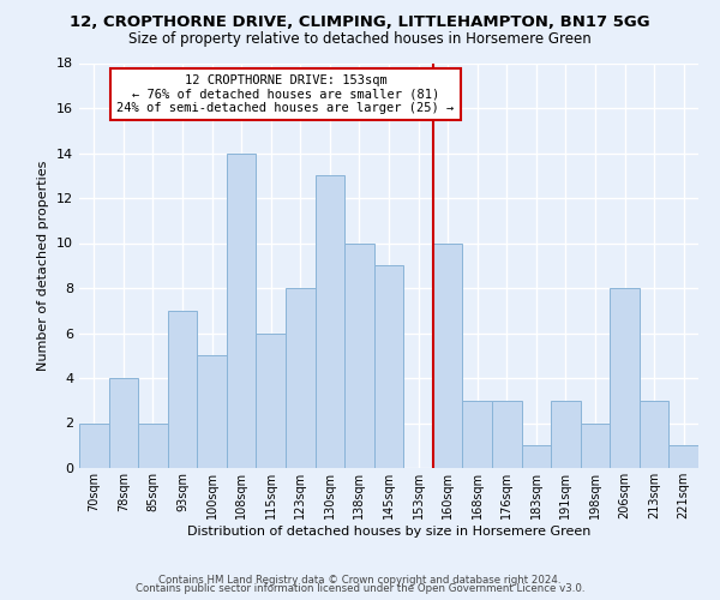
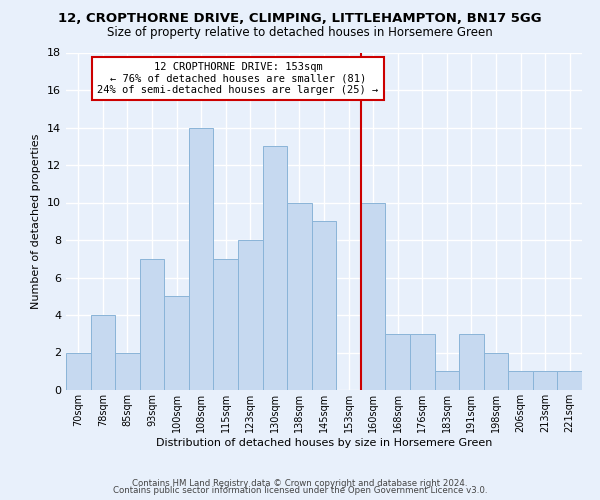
115sqm: 6 -> 7
206sqm: 8 -> 1
213sqm: 3 -> 1
